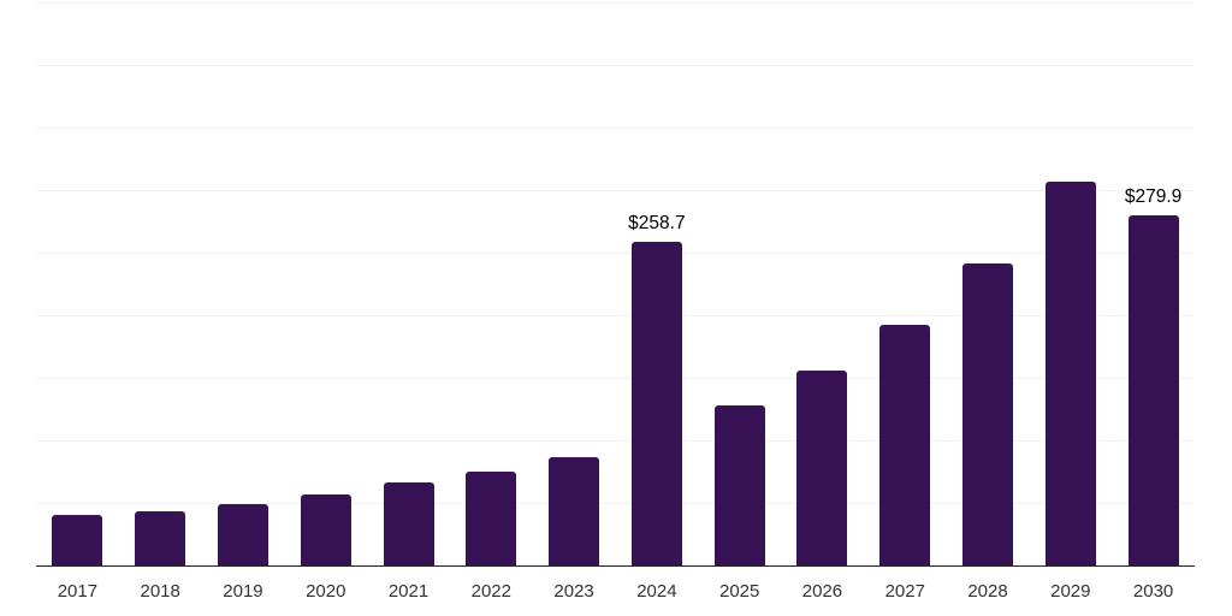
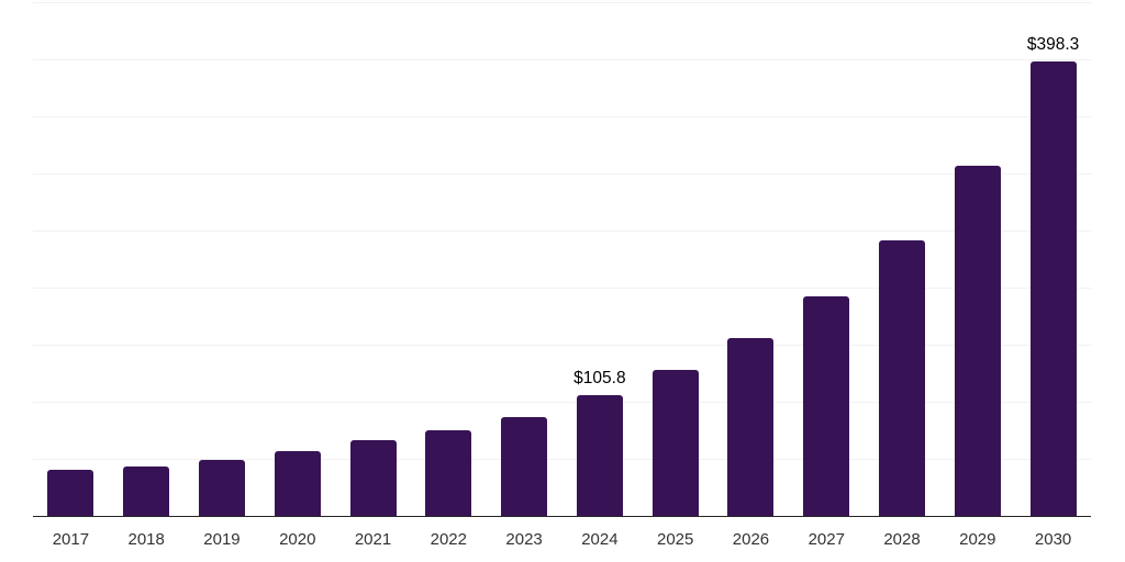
2024: $258.7 -> $105.8
2030: $279.9 -> $398.3
